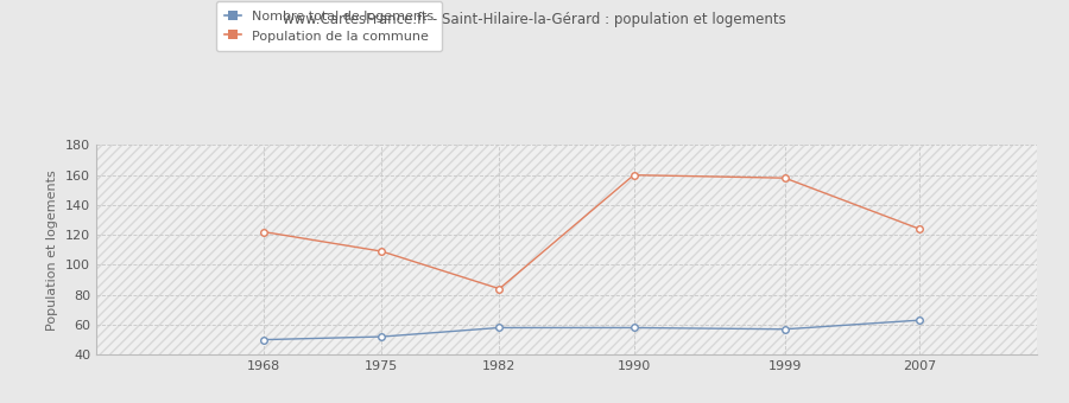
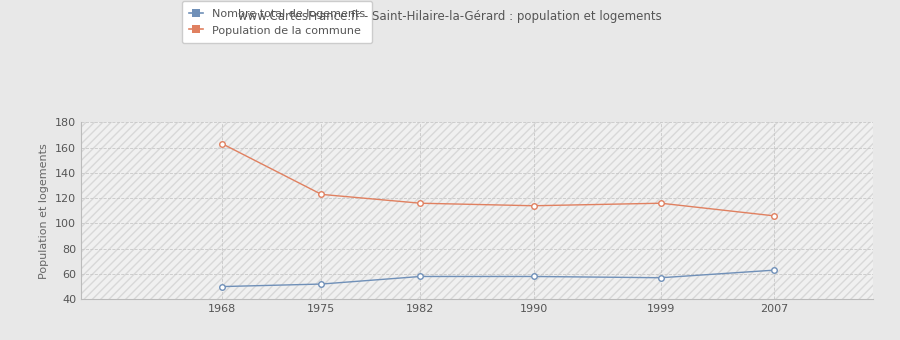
Population de la commune/1968: 122 -> 163
Population de la commune/1975: 109 -> 123
Population de la commune/1982: 84 -> 116
Population de la commune/1990: 160 -> 114
Population de la commune/1999: 158 -> 116
Population de la commune/2007: 124 -> 106
